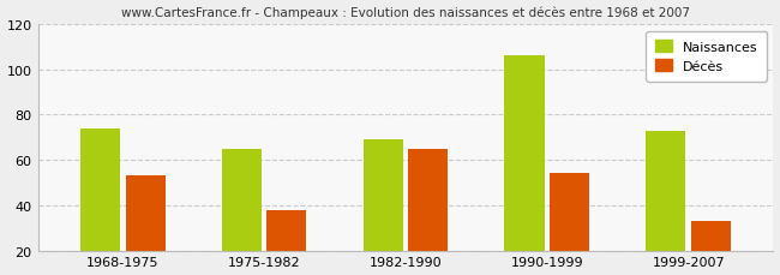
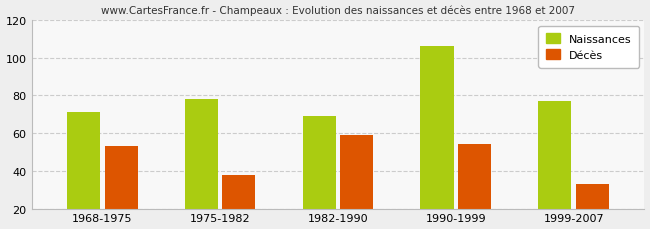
Naissances/1968-1975: 74 -> 71
Naissances/1975-1982: 65 -> 78
Décès/1982-1990: 65 -> 59
Naissances/1999-2007: 73 -> 77
